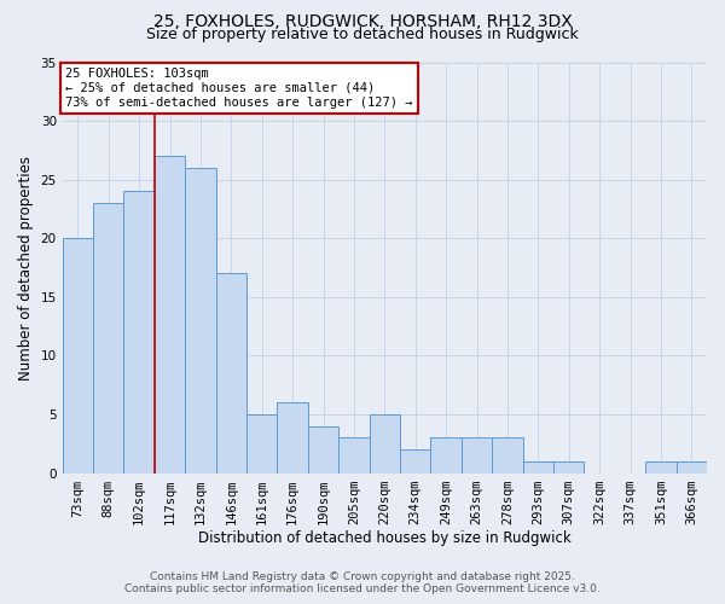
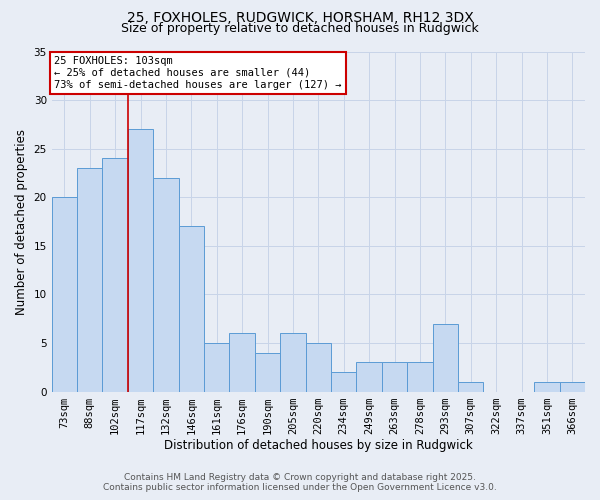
132sqm: 26 -> 22
205sqm: 3 -> 6
293sqm: 1 -> 7
